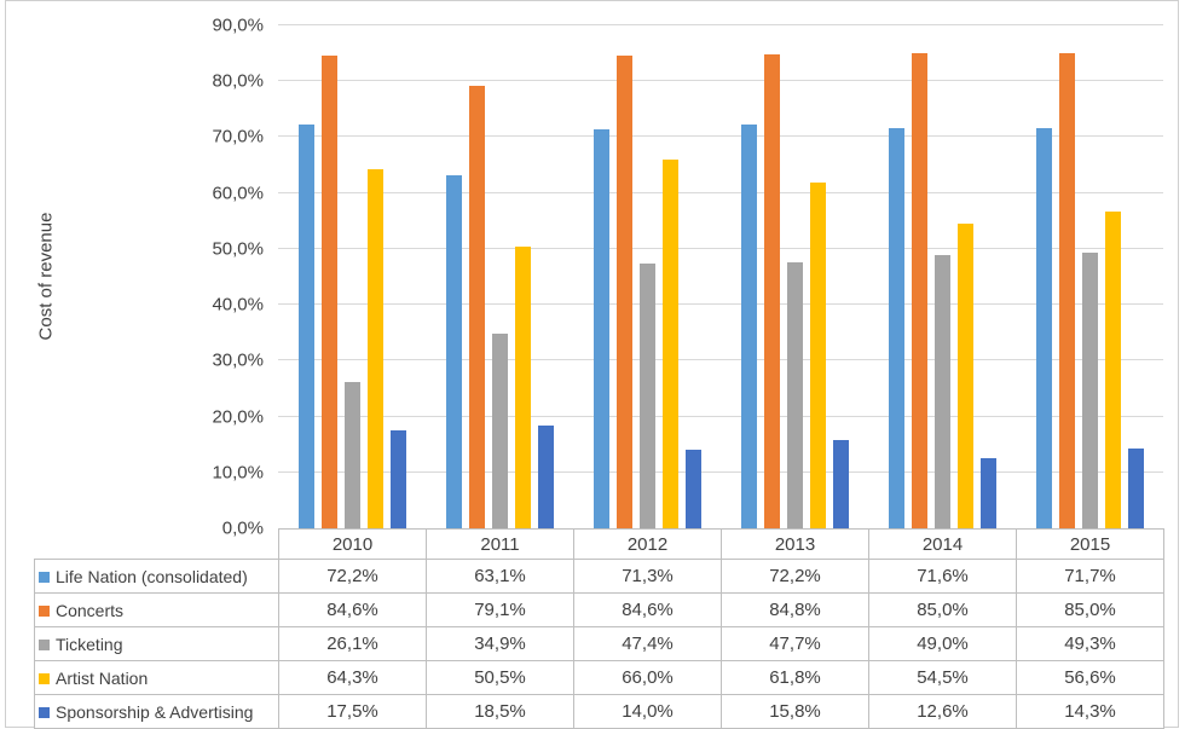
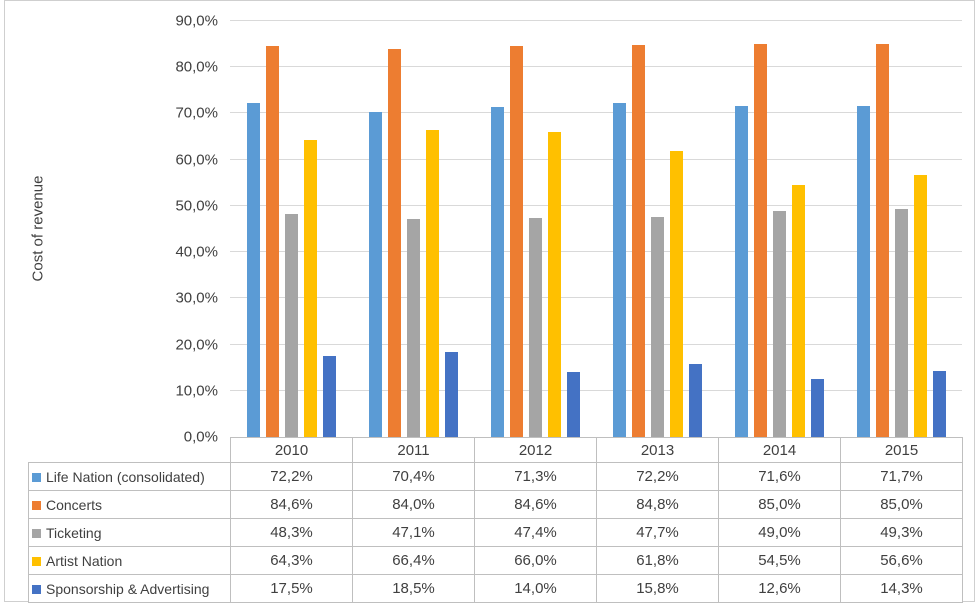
Ticketing/2010: 26,1% -> 48,3%
Life Nation (consolidated)/2011: 63,1% -> 70,4%
Concerts/2011: 79,1% -> 84,0%
Ticketing/2011: 34,9% -> 47,1%
Artist Nation/2011: 50,5% -> 66,4%
